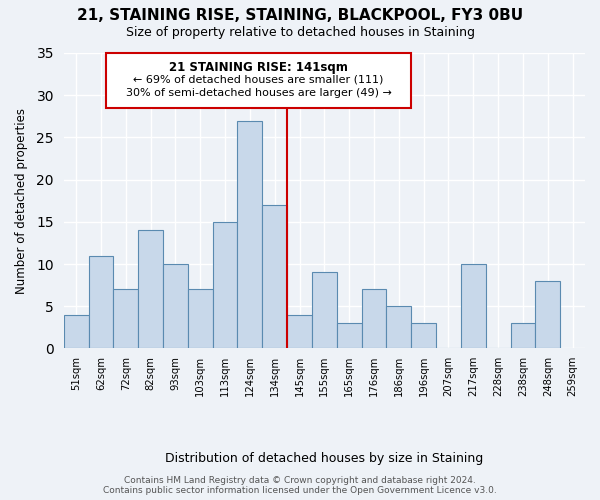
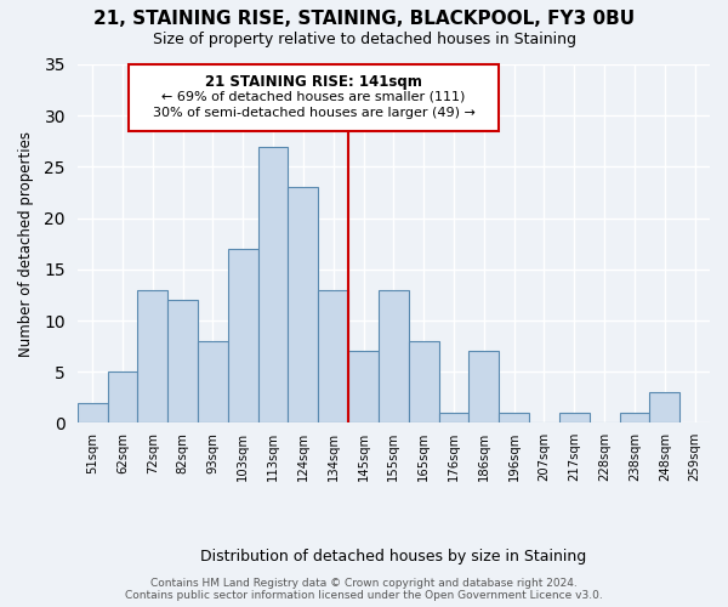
51sqm: 4 -> 2
62sqm: 11 -> 5
72sqm: 7 -> 13
82sqm: 14 -> 12
93sqm: 10 -> 8
103sqm: 7 -> 17
113sqm: 15 -> 27
124sqm: 27 -> 23
134sqm: 17 -> 13
145sqm: 4 -> 7
155sqm: 9 -> 13
165sqm: 3 -> 8
176sqm: 7 -> 1
186sqm: 5 -> 7
196sqm: 3 -> 1
217sqm: 10 -> 1
238sqm: 3 -> 1
248sqm: 8 -> 3
